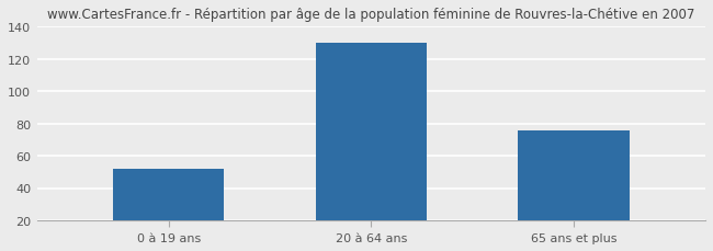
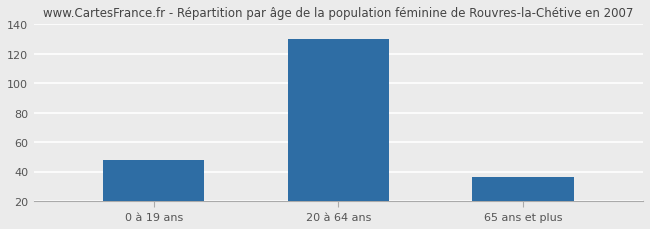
0 à 19 ans: 52 -> 48
65 ans et plus: 76 -> 36
